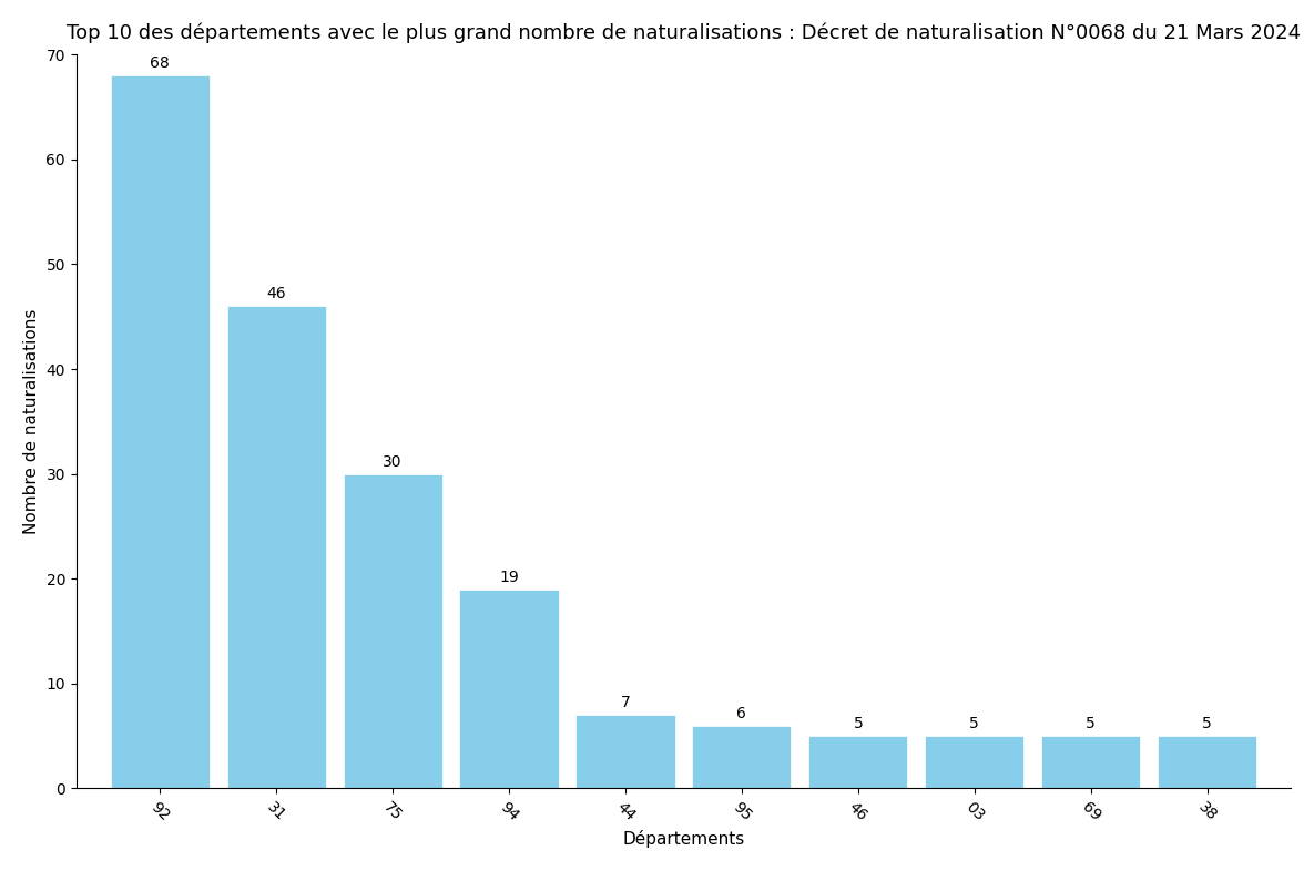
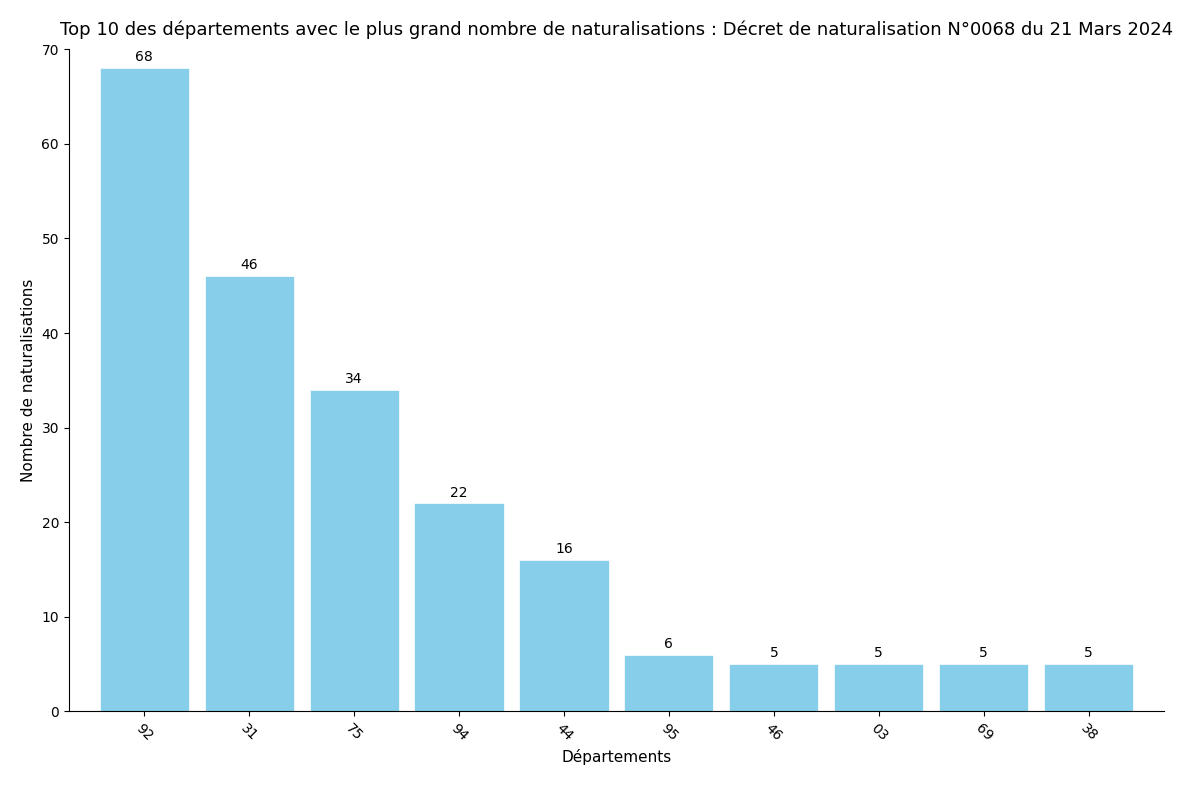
75: 30 -> 34
94: 19 -> 22
44: 7 -> 16
